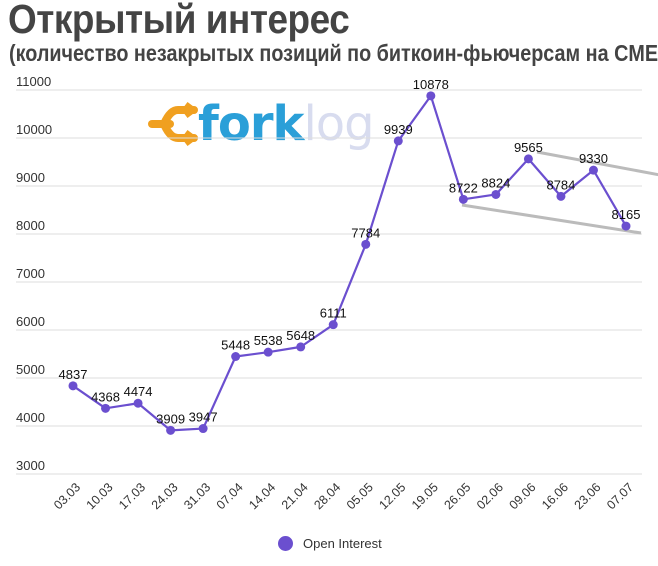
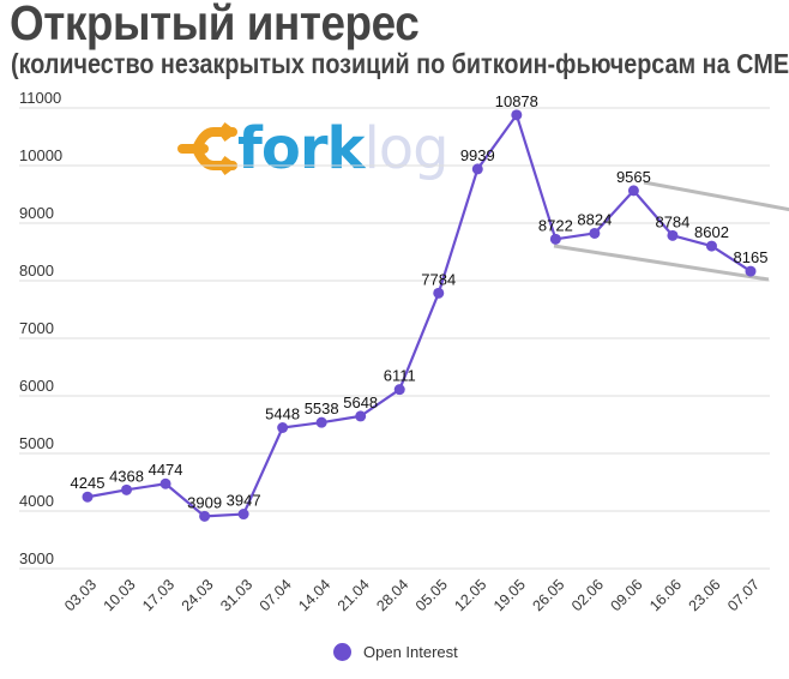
03.03: 4837 -> 4245
23.06: 9330 -> 8602
